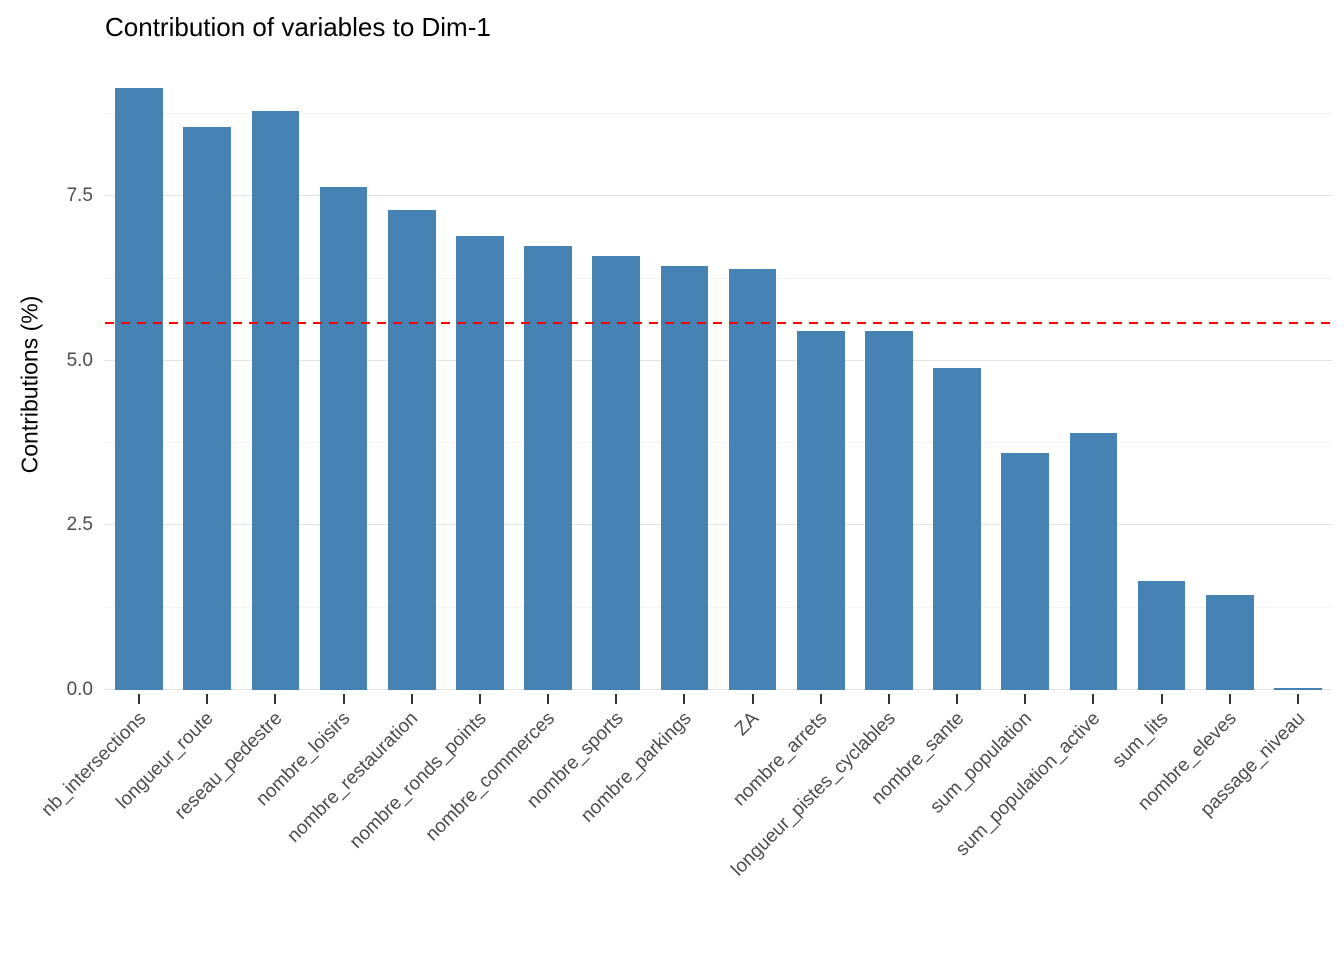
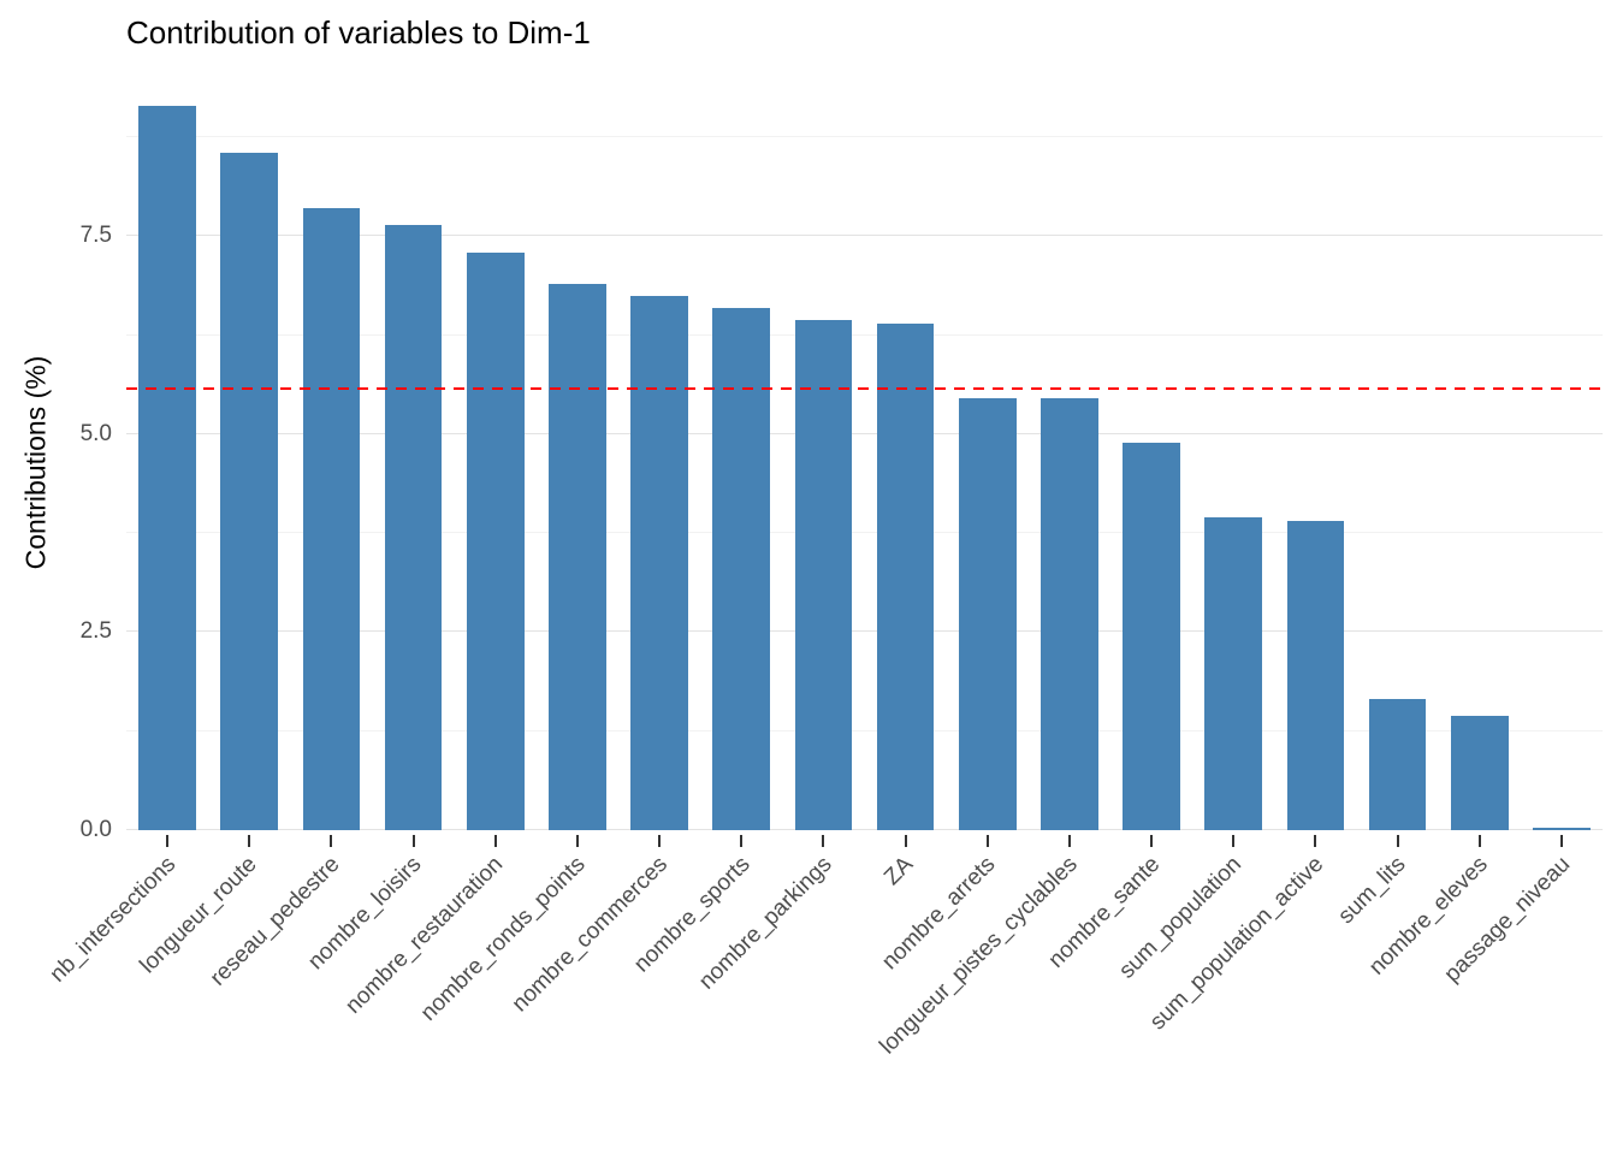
reseau_pedestre: 8.8 -> 7.8
sum_population: 3.6 -> 4.0
